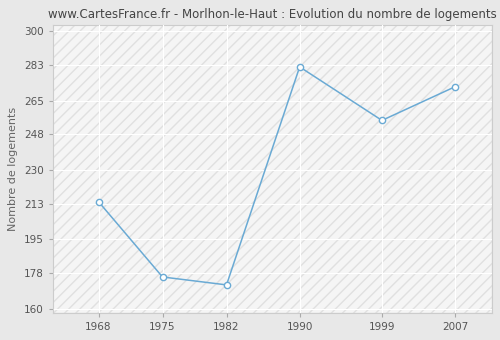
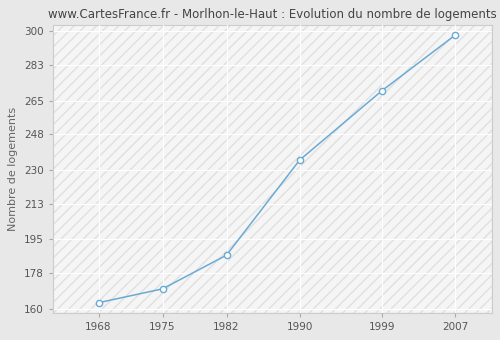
1968: 214 -> 163
1975: 176 -> 170
1982: 172 -> 187
1990: 282 -> 235
1999: 255 -> 270
2007: 272 -> 298
